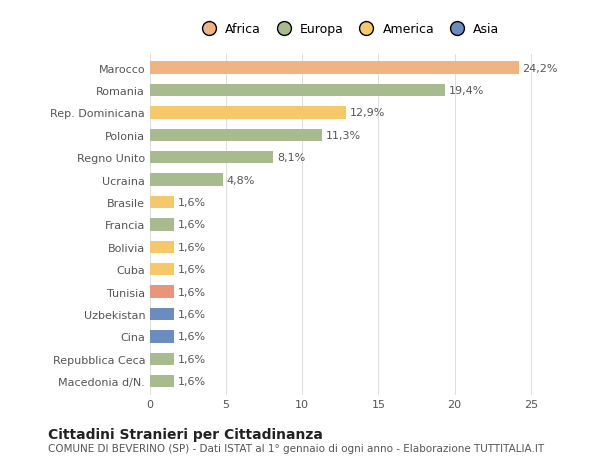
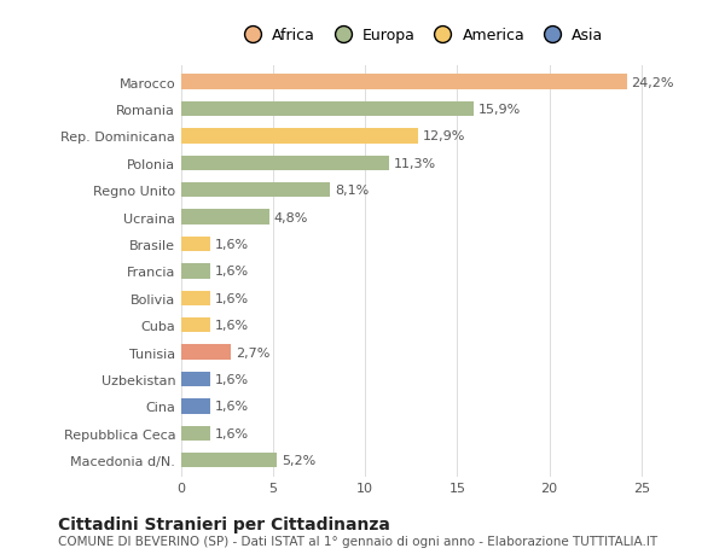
Romania: 19,4% -> 15,9%
Tunisia: 1,6% -> 2,7%
Macedonia d/N.: 1,6% -> 5,2%
